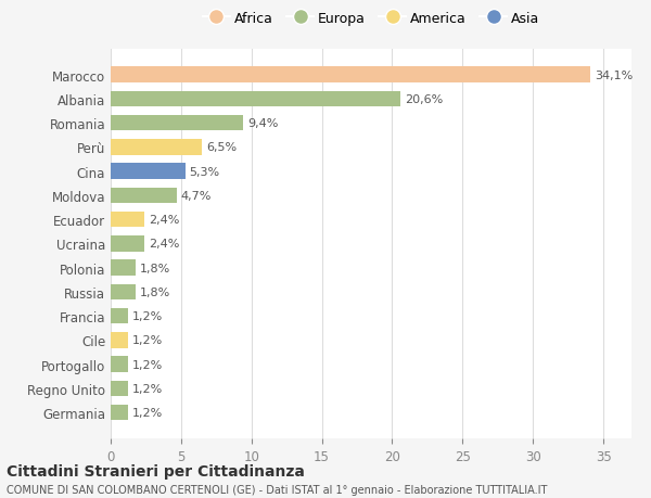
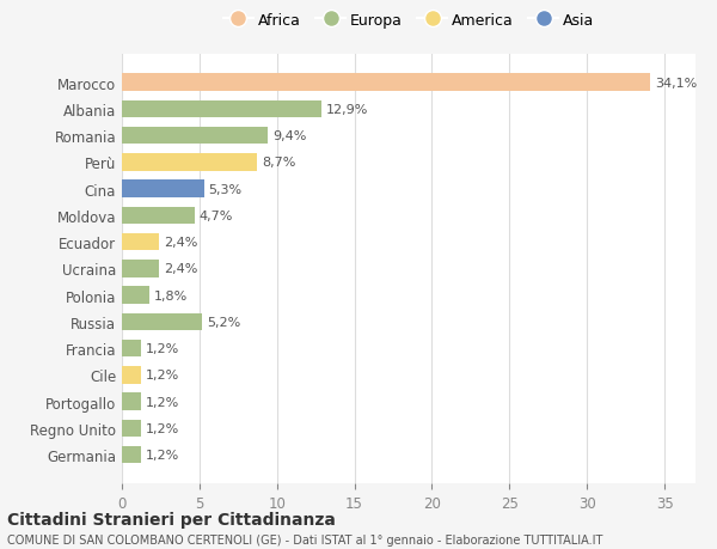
Albania: 20,6% -> 12,9%
Perù: 6,5% -> 8,7%
Russia: 1,8% -> 5,2%
